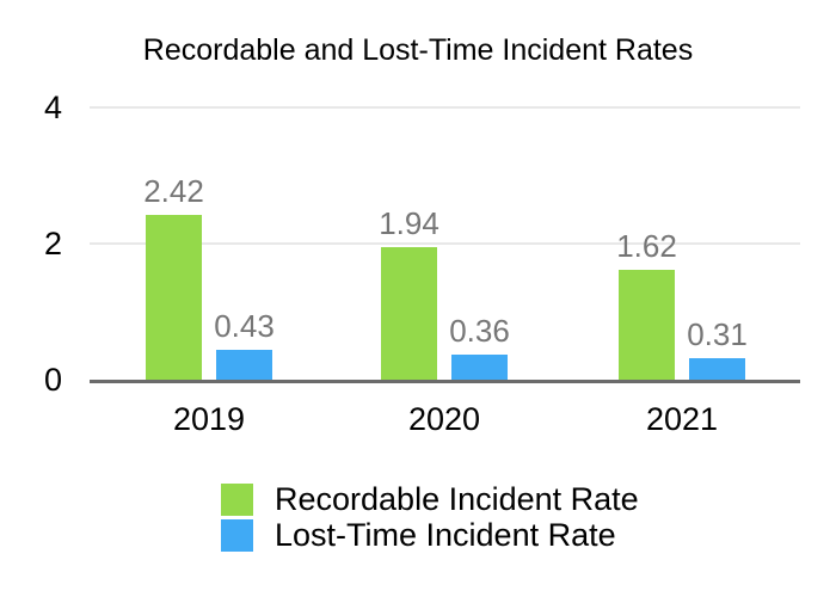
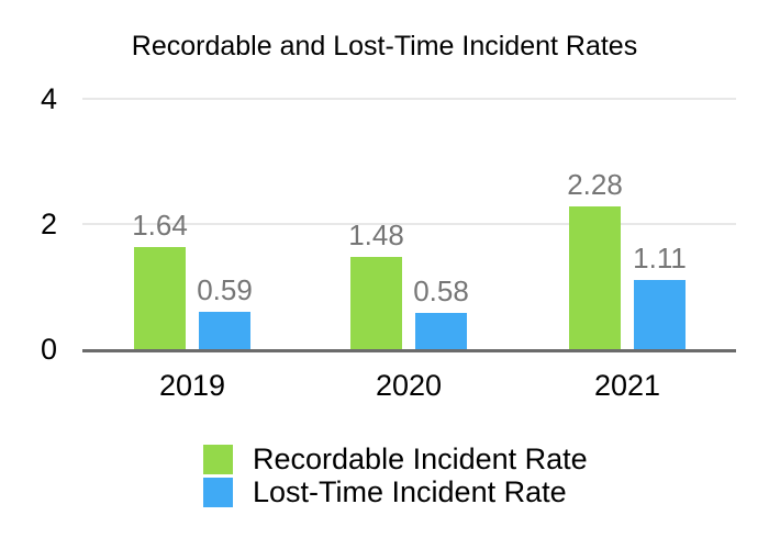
Recordable Incident Rate/2019: 2.42 -> 1.64
Lost-Time Incident Rate/2019: 0.43 -> 0.59
Recordable Incident Rate/2020: 1.94 -> 1.48
Lost-Time Incident Rate/2020: 0.36 -> 0.58
Recordable Incident Rate/2021: 1.62 -> 2.28
Lost-Time Incident Rate/2021: 0.31 -> 1.11
